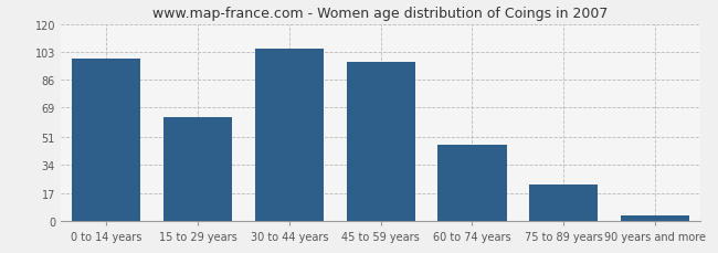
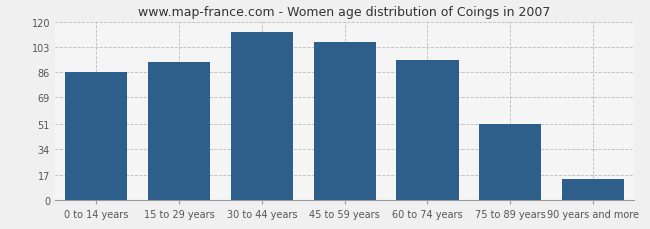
0 to 14 years: 99 -> 86
15 to 29 years: 63 -> 93
30 to 44 years: 105 -> 113
45 to 59 years: 97 -> 106
60 to 74 years: 46 -> 94
75 to 89 years: 22 -> 51
90 years and more: 3 -> 14
